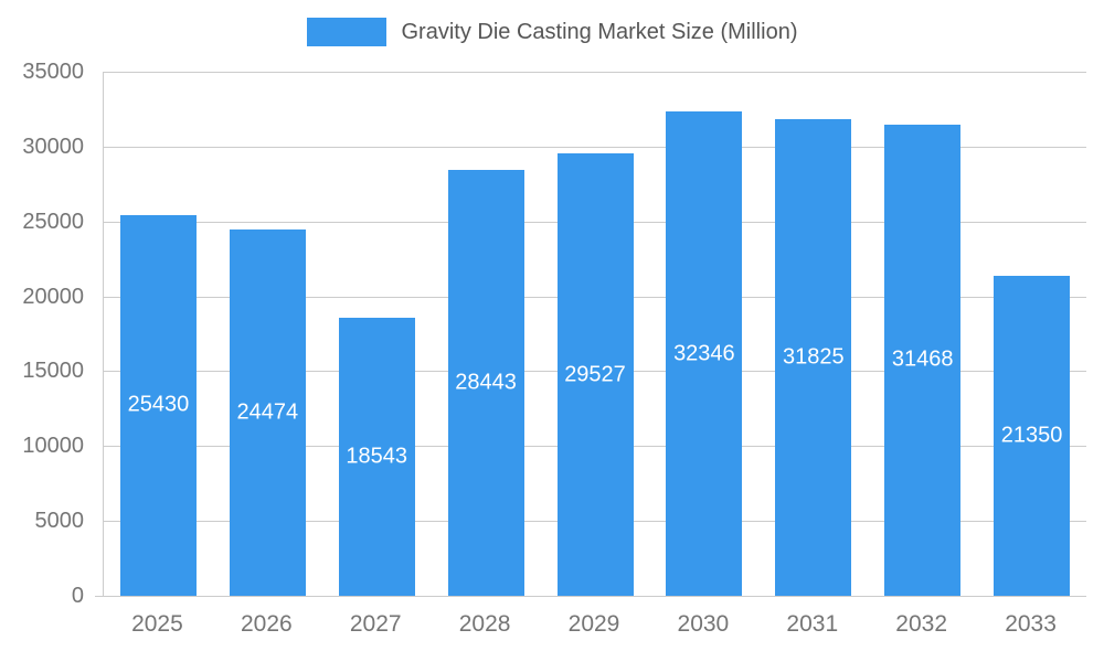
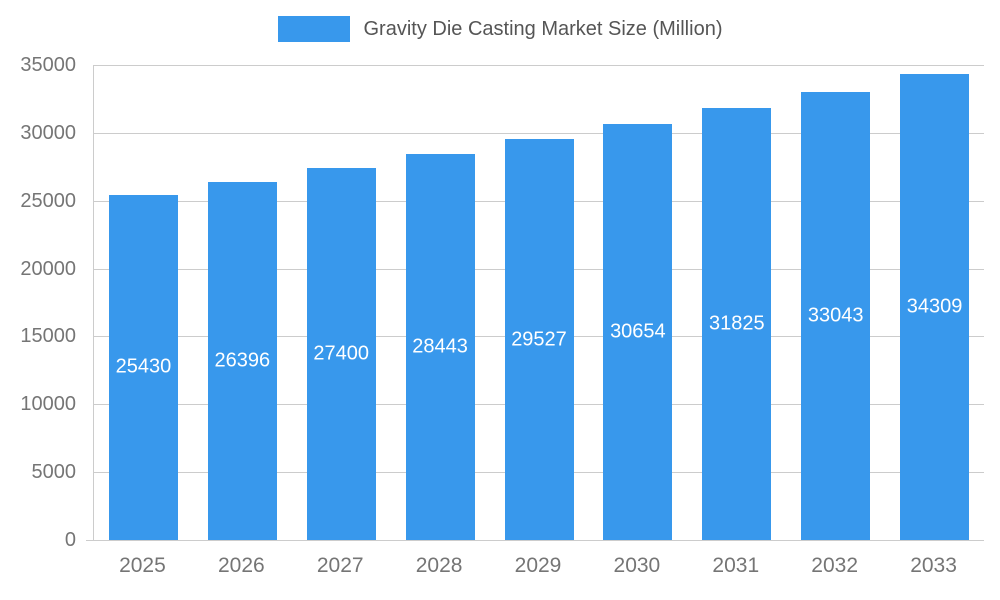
2026: 24474 -> 26396
2027: 18543 -> 27400
2030: 32346 -> 30654
2032: 31468 -> 33043
2033: 21350 -> 34309
